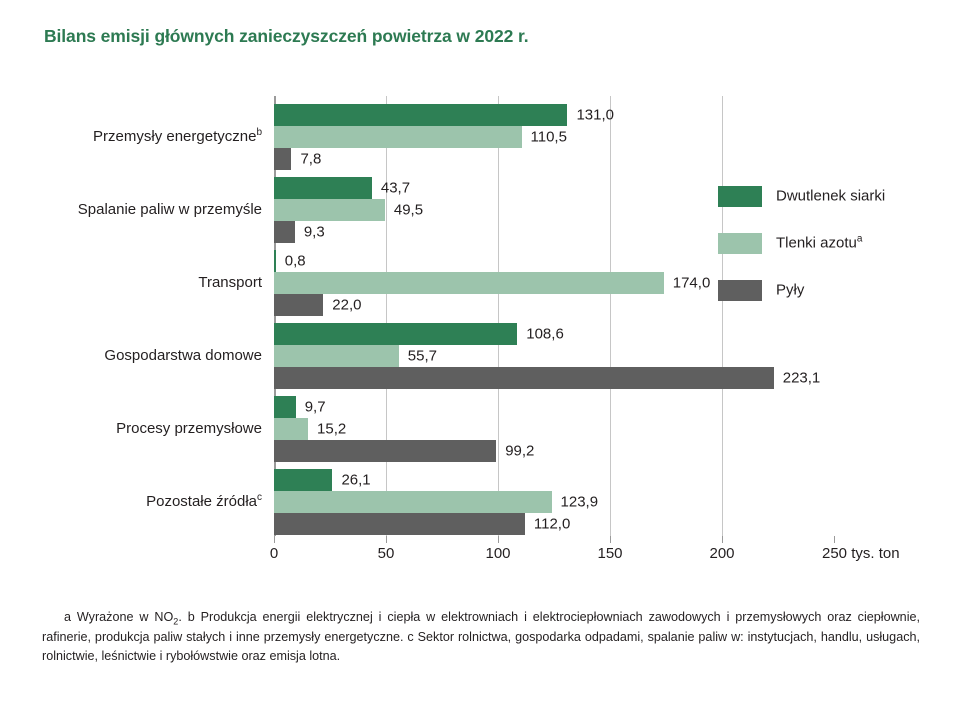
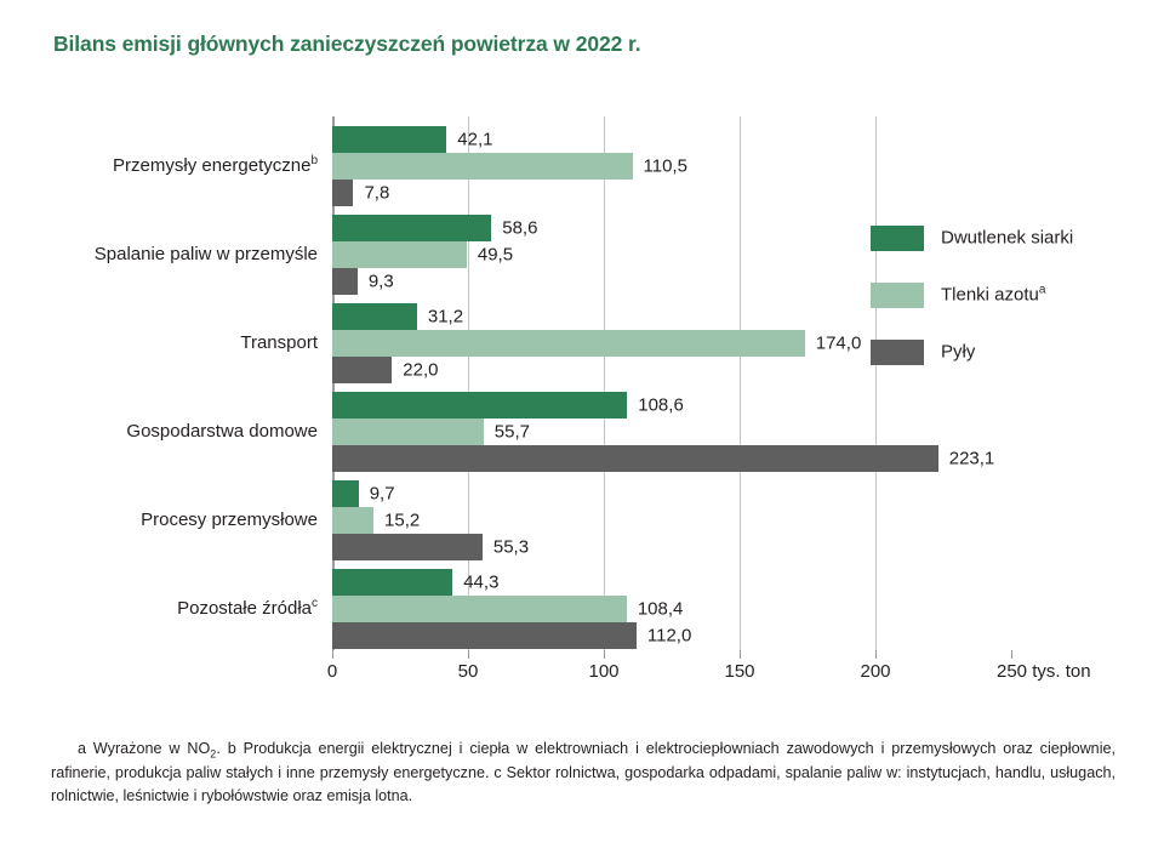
Dwutlenek siarki/Przemysły energetyczne: 131,0 -> 42,1
Dwutlenek siarki/Spalanie paliw w przemyśle: 43,7 -> 58,6
Dwutlenek siarki/Transport: 0,8 -> 31,2
Pyły/Procesy przemysłowe: 99,2 -> 55,3
Dwutlenek siarki/Pozostałe źródła: 26,1 -> 44,3
Tlenki azotu/Pozostałe źródła: 123,9 -> 108,4
